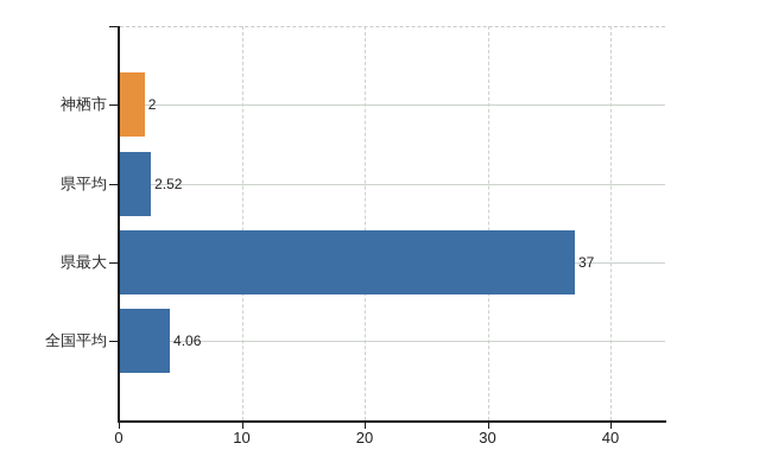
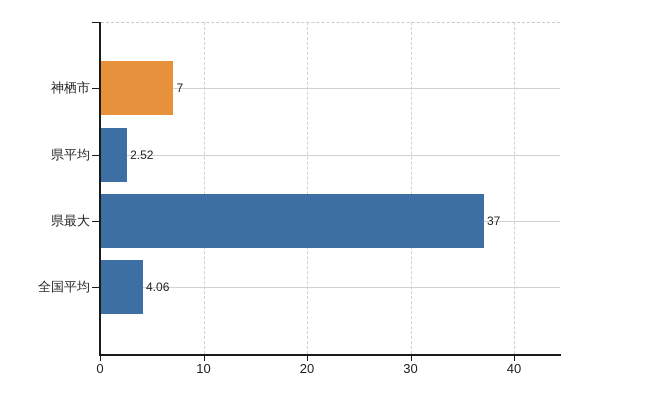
神栖市: 2 -> 7
